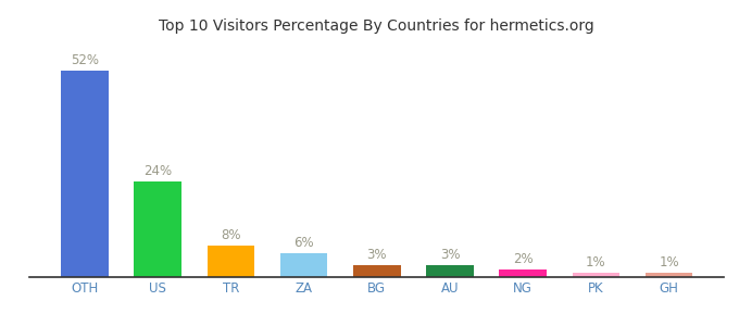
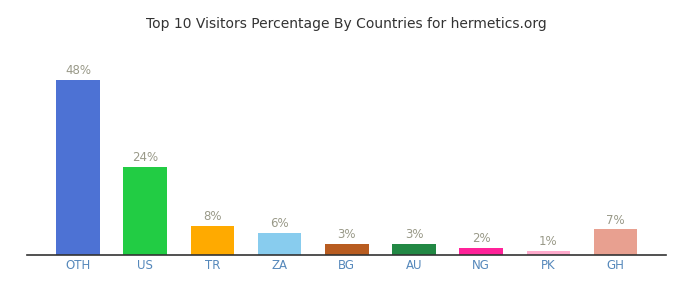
OTH: 52% -> 48%
GH: 1% -> 7%
